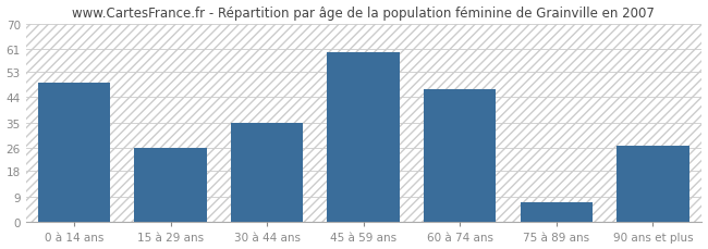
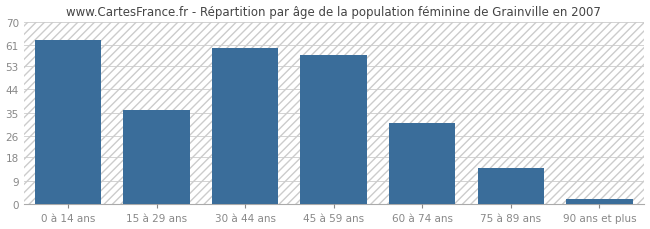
0 à 14 ans: 49 -> 63
15 à 29 ans: 26 -> 36
30 à 44 ans: 35 -> 60
45 à 59 ans: 60 -> 57
60 à 74 ans: 47 -> 31
75 à 89 ans: 7 -> 14
90 ans et plus: 27 -> 2
